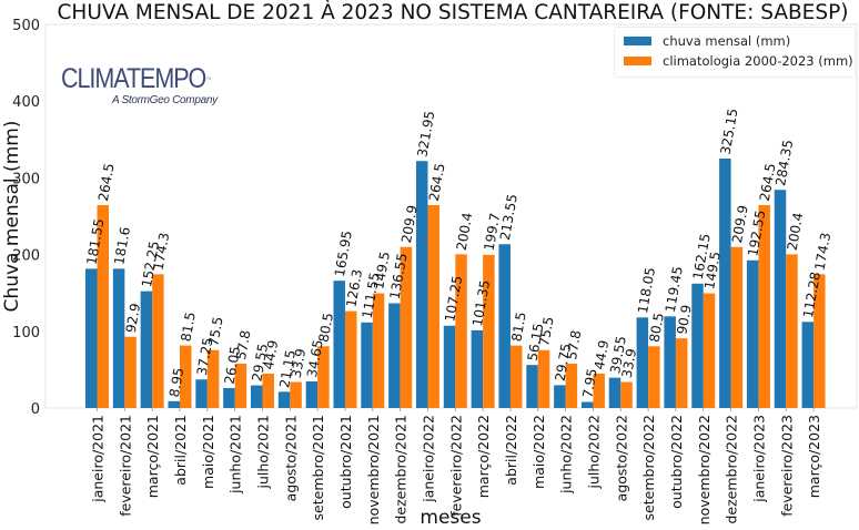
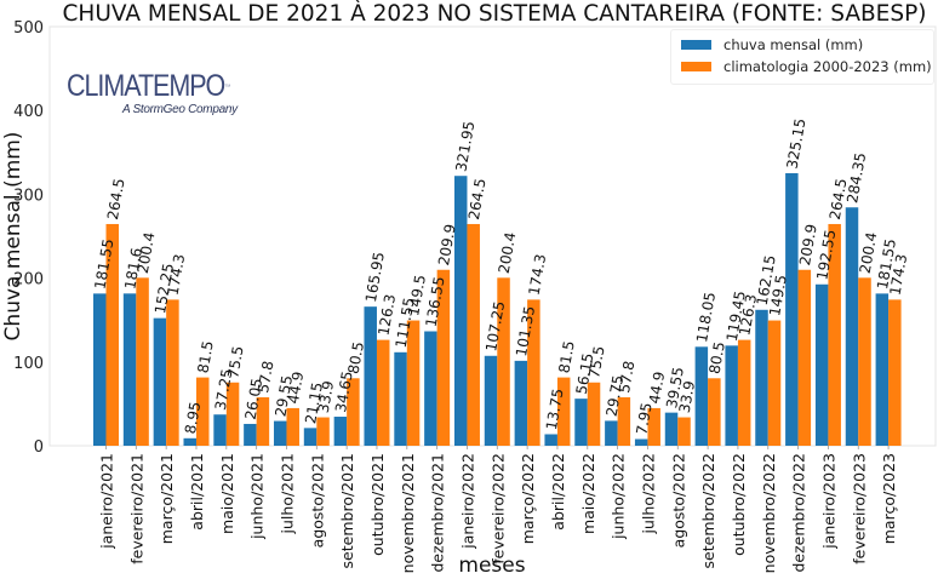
climatologia 2000-2023 (mm)/fevereiro/2021: 92.9 -> 200.4
climatologia 2000-2023 (mm)/março/2022: 199.7 -> 174.3
chuva mensal (mm)/abril/2022: 213.55 -> 13.75
climatologia 2000-2023 (mm)/outubro/2022: 90.9 -> 126.3
chuva mensal (mm)/março/2023: 112.28 -> 181.55
